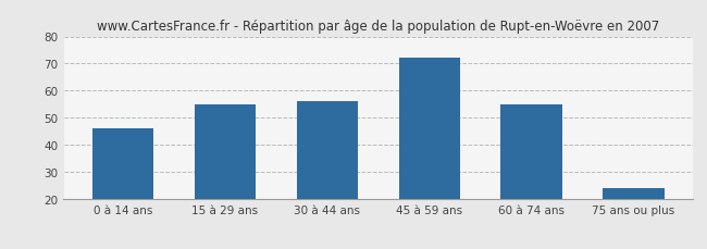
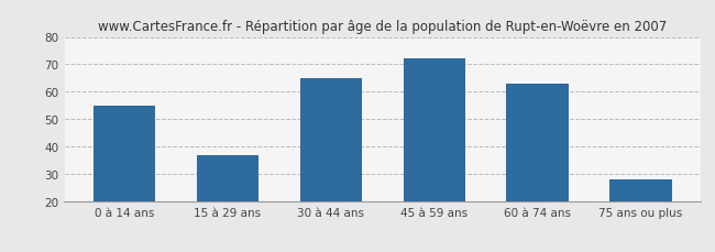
0 à 14 ans: 46 -> 55
15 à 29 ans: 55 -> 37
30 à 44 ans: 56 -> 65
60 à 74 ans: 55 -> 63
75 ans ou plus: 24 -> 28
